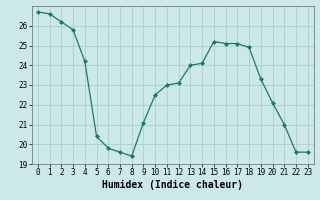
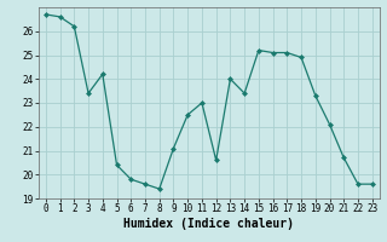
3: 25.8 -> 23.4
12: 23.1 -> 20.6
14: 24.1 -> 23.4
21: 21.0 -> 20.7
